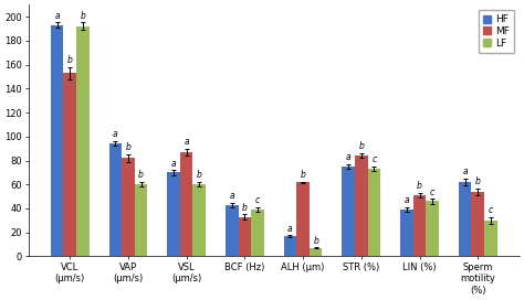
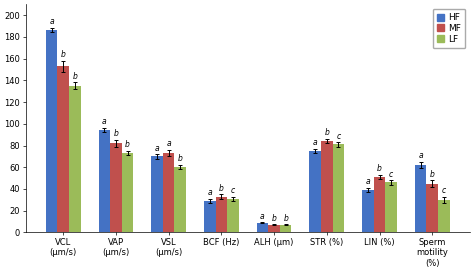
HF/VCL (μm/s): 193 -> 186
LF/VCL (μm/s): 192 -> 135
LF/VAP (μm/s): 60 -> 73
MF/VSL (μm/s): 87 -> 73
HF/BCF (Hz): 43 -> 29
LF/BCF (Hz): 39 -> 31
HF/ALH (μm): 17 -> 9
MF/ALH (μm): 62 -> 7
LF/STR (%): 73 -> 81
MF/Sperm motility (%): 54 -> 45
